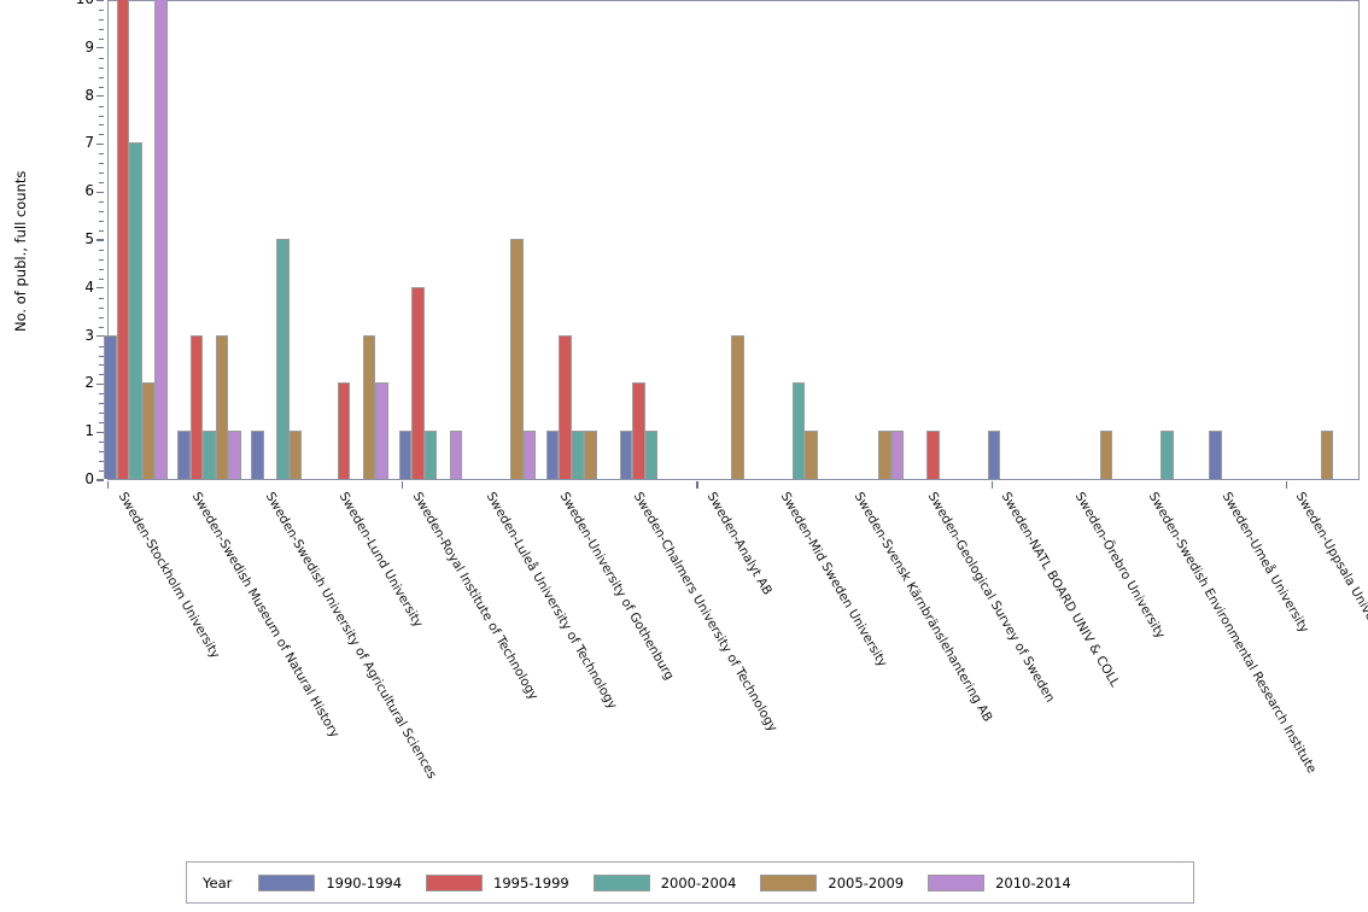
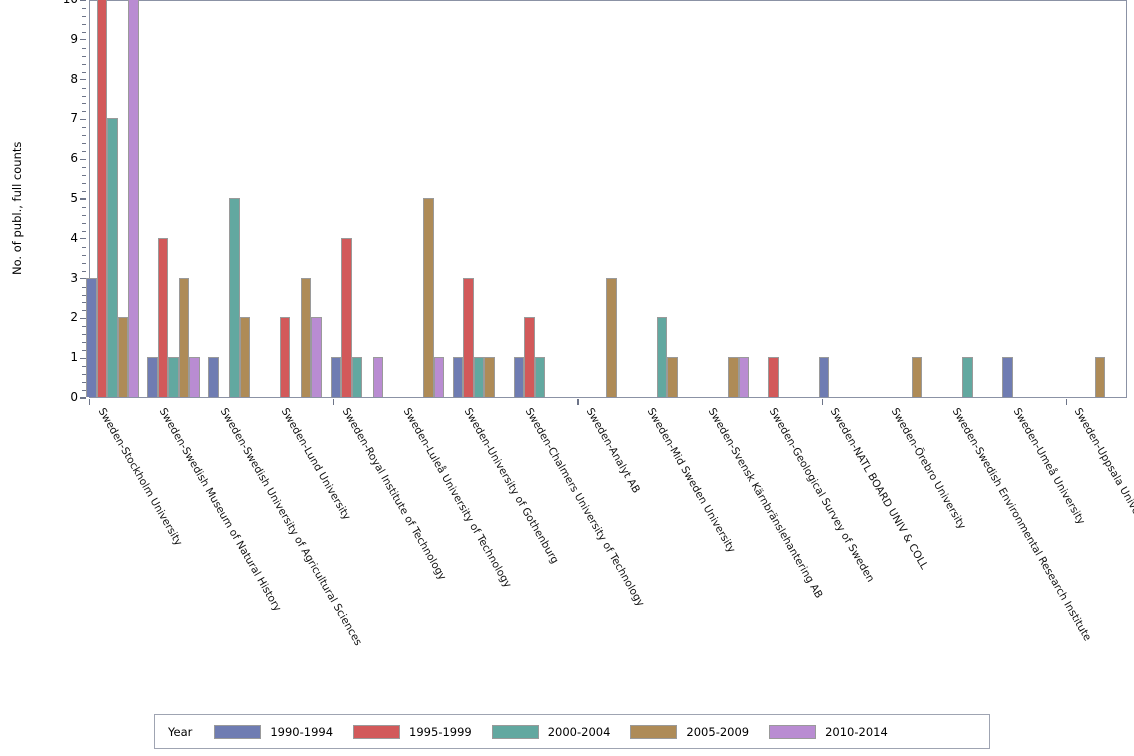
1995-1999/Sweden-Swedish Museum of Natural History: 3 -> 4
2005-2009/Sweden-Swedish University of Agricultural Sciences: 1 -> 2
